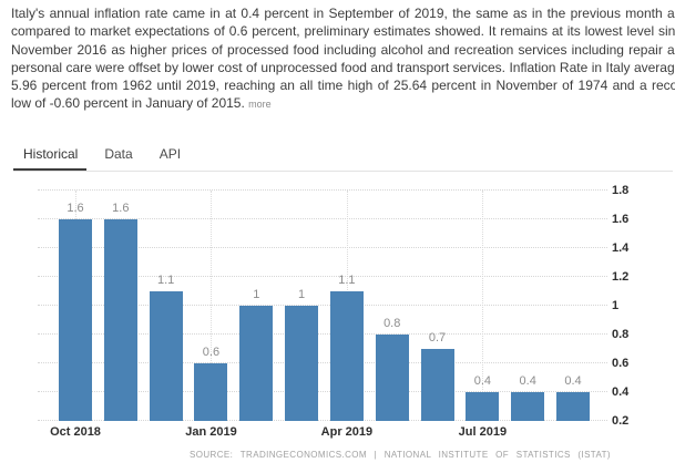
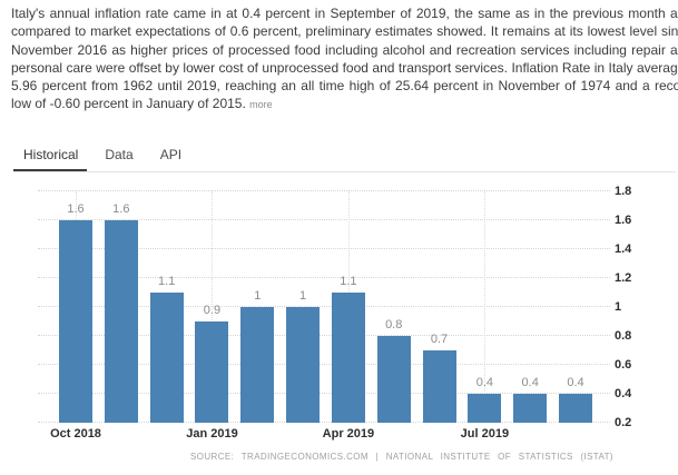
Jan 2019: 0.6 -> 0.9
